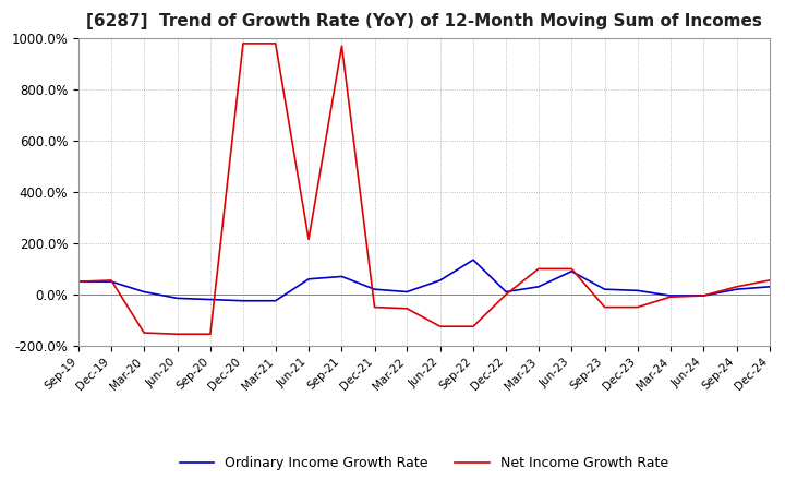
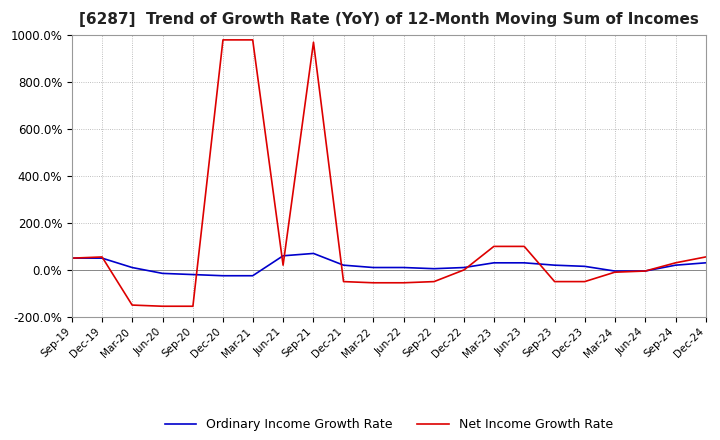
Net Income Growth Rate/Jun-21: 215% -> 20%
Ordinary Income Growth Rate/Jun-22: 55% -> 10%
Net Income Growth Rate/Jun-22: -125% -> -55%
Ordinary Income Growth Rate/Sep-22: 135% -> 5%
Net Income Growth Rate/Sep-22: -125% -> -50%
Ordinary Income Growth Rate/Jun-23: 90% -> 30%
